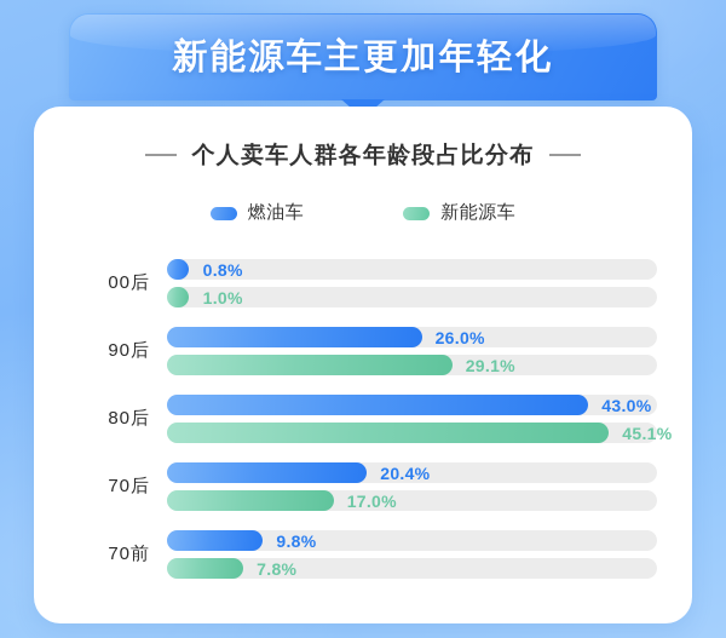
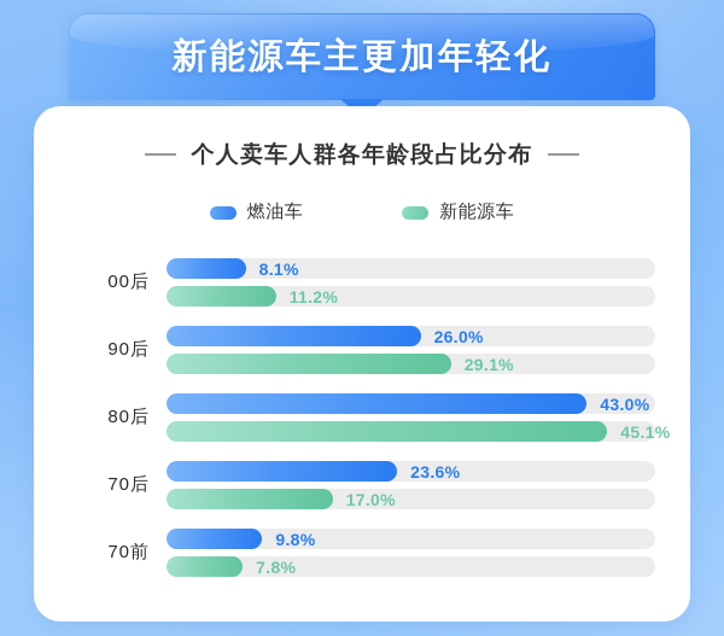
燃油车/00后: 0.8% -> 8.1%
新能源车/00后: 1.0% -> 11.2%
燃油车/70后: 20.4% -> 23.6%
